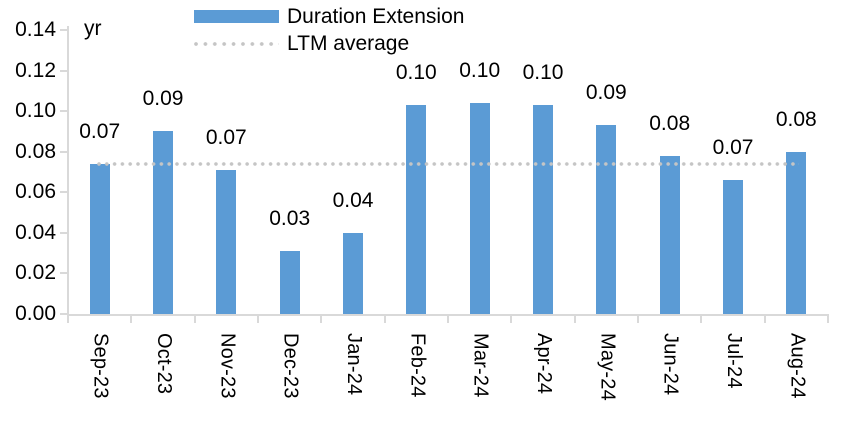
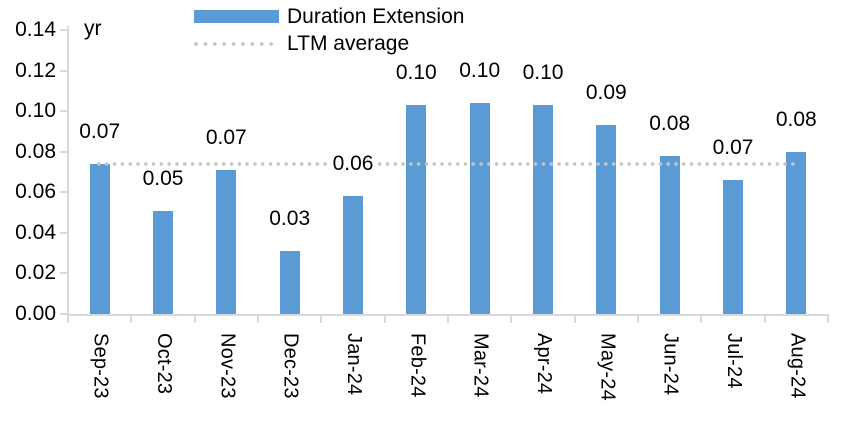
Oct-23: 0.09 -> 0.05
Jan-24: 0.04 -> 0.06
